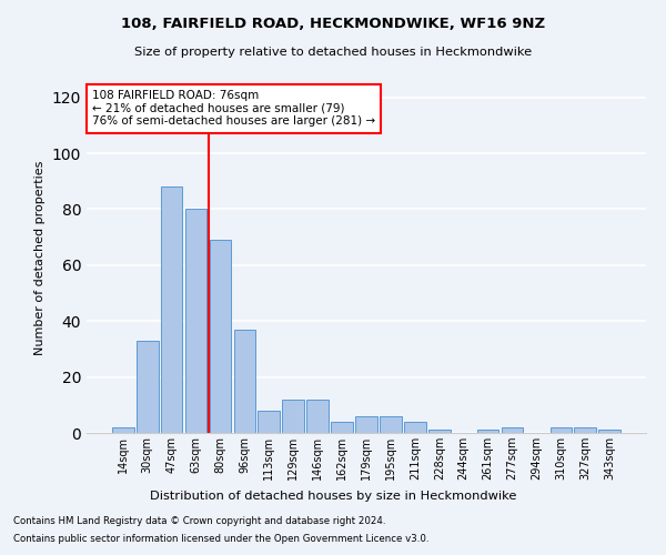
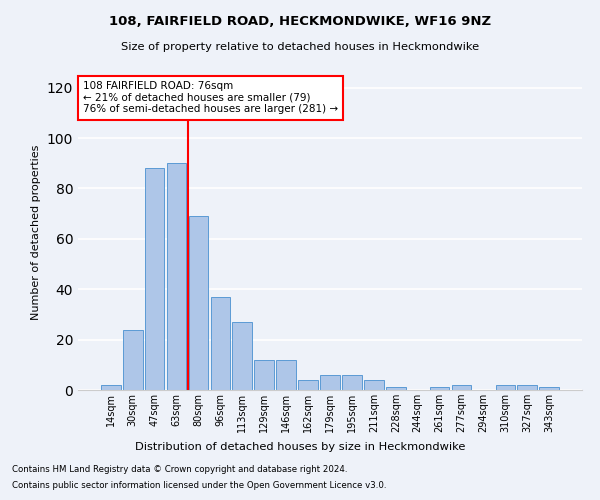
30sqm: 33 -> 24
63sqm: 80 -> 90
113sqm: 8 -> 27
